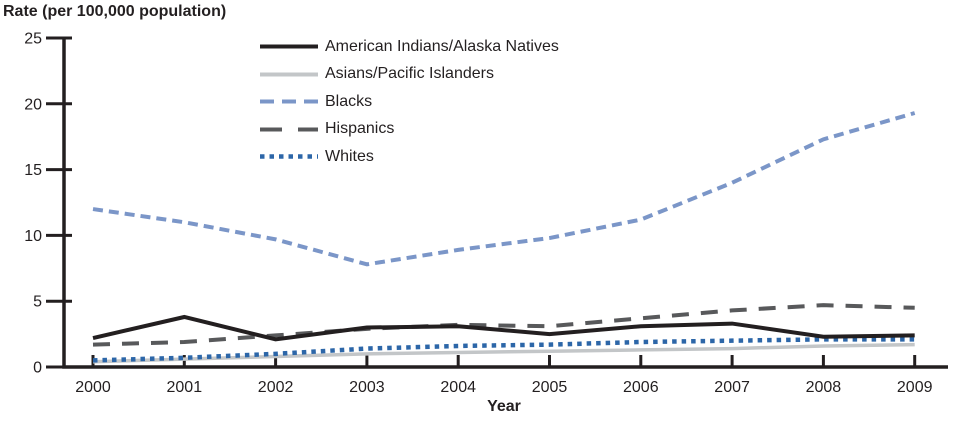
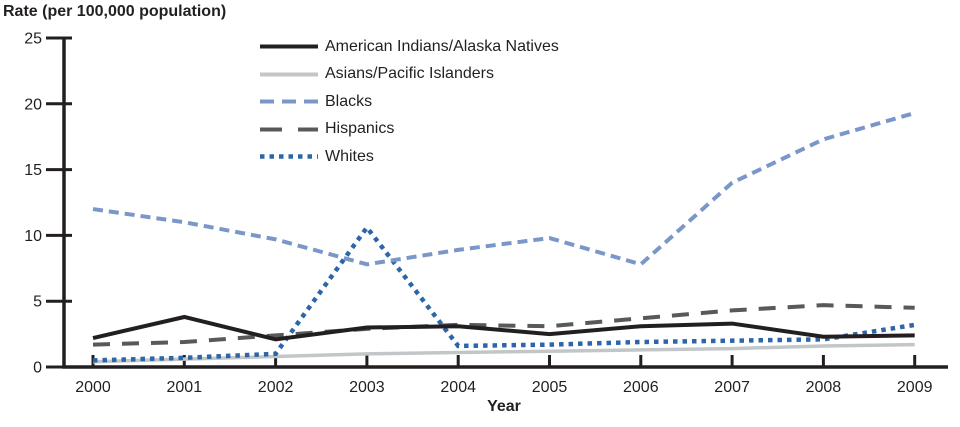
Whites/2003: 1.4 -> 10.6
Blacks/2006: 11.2 -> 7.8
Whites/2009: 2.1 -> 3.2
